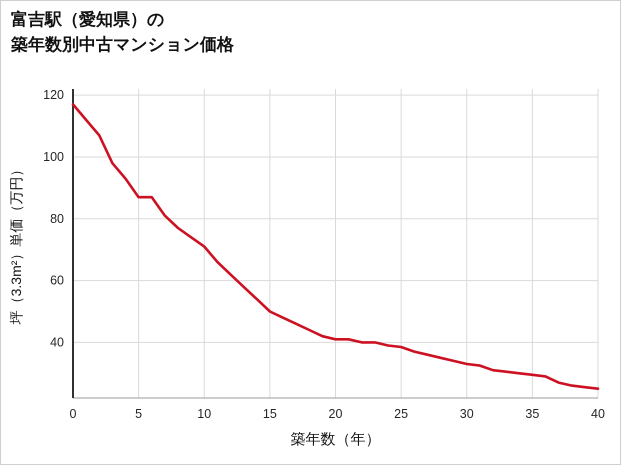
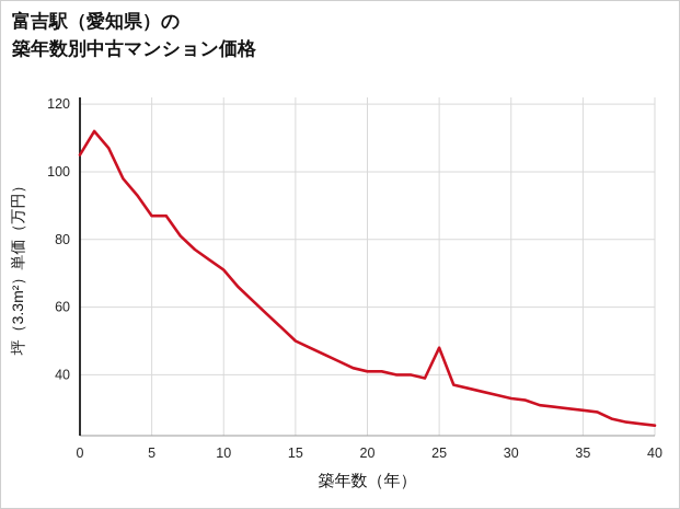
0: 117 -> 105
25: 38 -> 48
